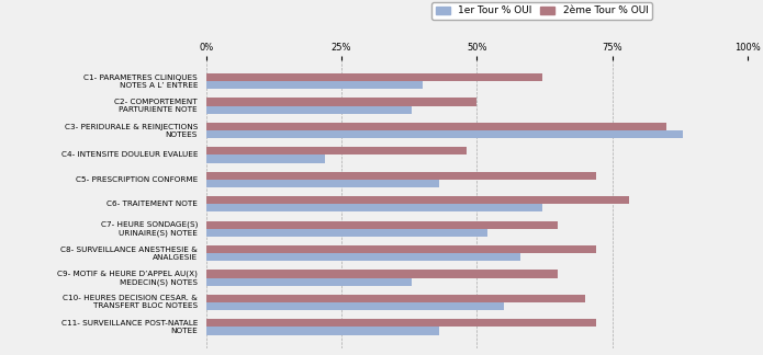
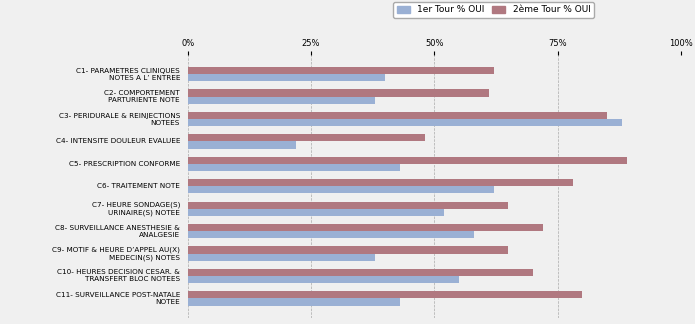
2ème Tour % OUI/C2- COMPORTEMENT PARTURIENTE NOTE: 50% -> 61%
2ème Tour % OUI/C5- PRESCRIPTION CONFORME: 72% -> 89%
2ème Tour % OUI/C11- SURVEILLANCE POST-NATALE NOTEE: 72% -> 80%
